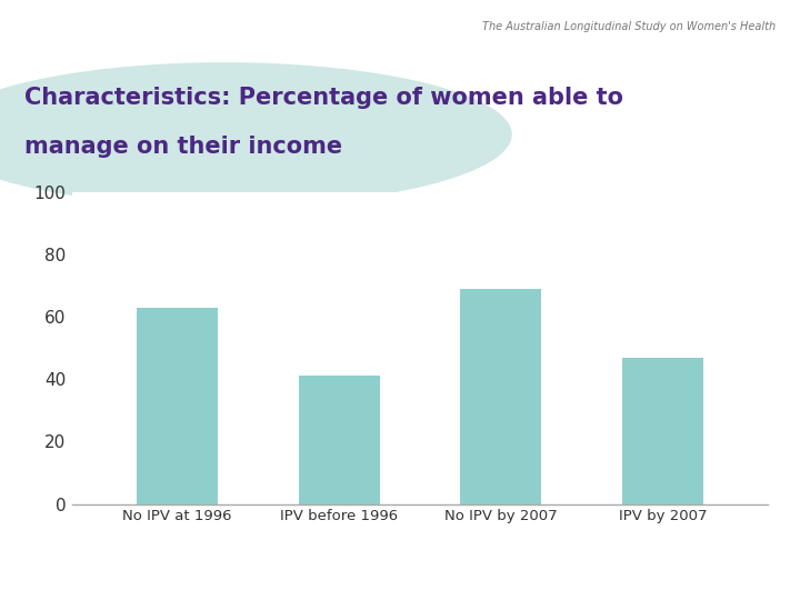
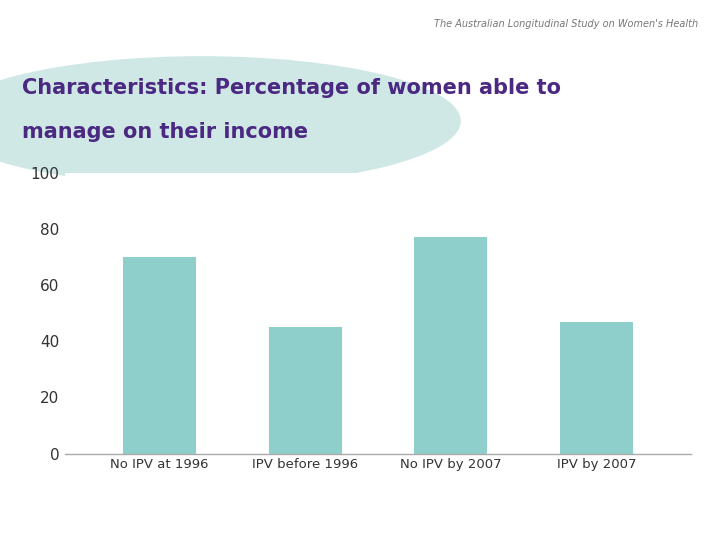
No IPV at 1996: 63 -> 70
IPV before 1996: 41 -> 45
No IPV by 2007: 69 -> 77
